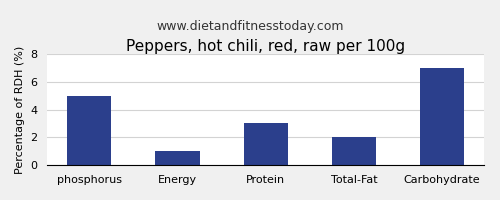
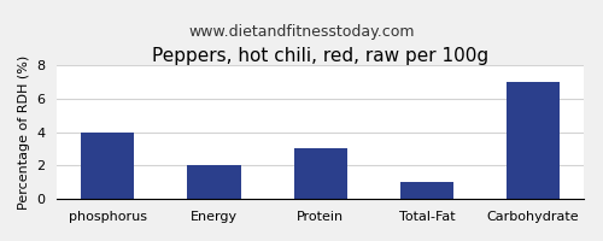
phosphorus: 5 -> 4
Energy: 1 -> 2
Total-Fat: 2 -> 1
